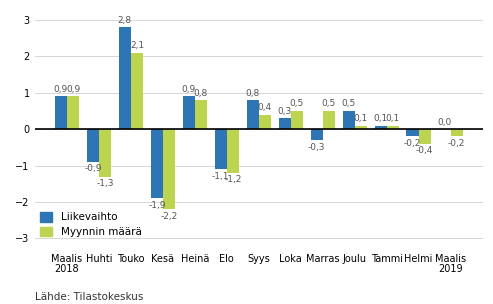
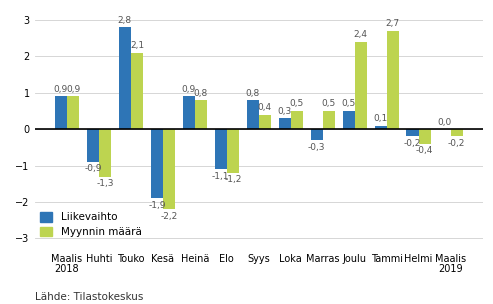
Myynnin määrä/Joulu: 0,1 -> 2,4
Myynnin määrä/Tammi: 0,1 -> 2,7
